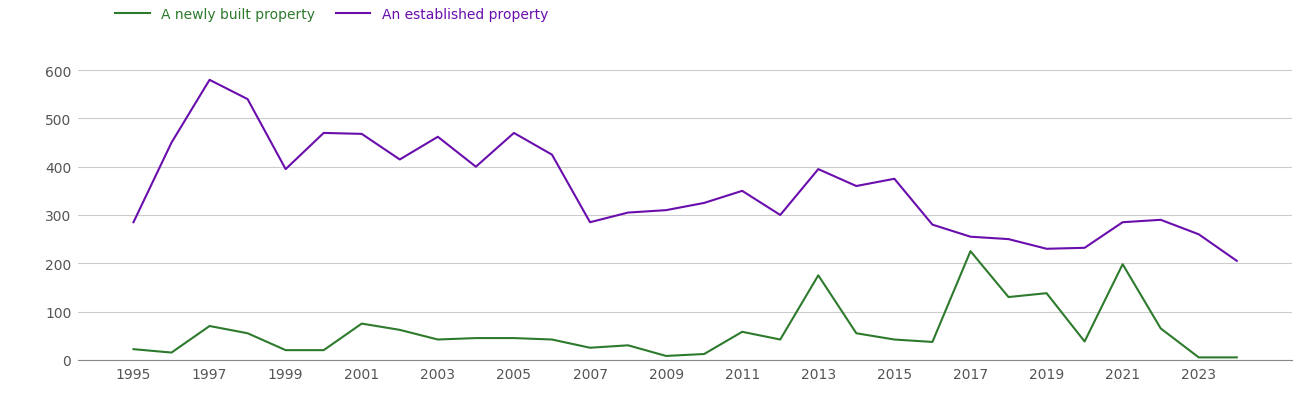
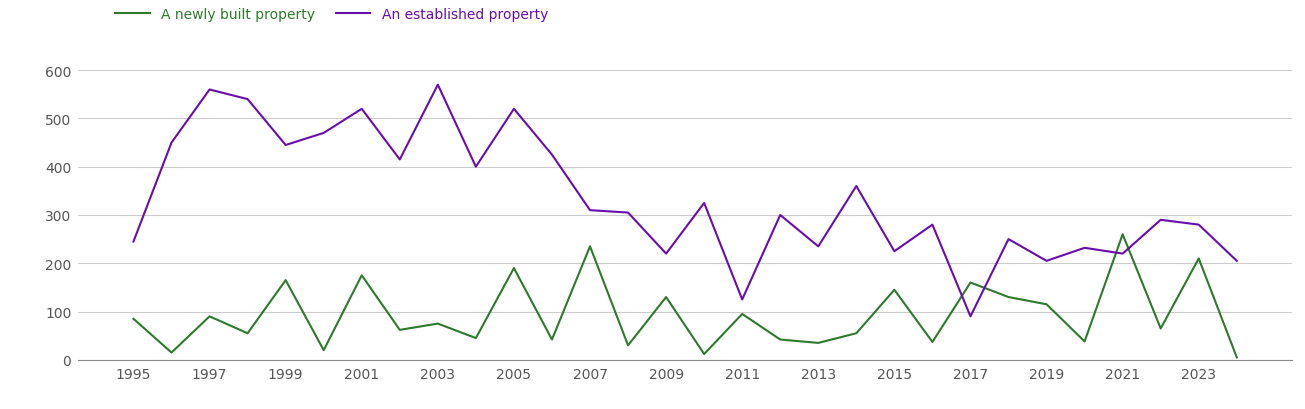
A newly built property/1995: 22 -> 85
An established property/1995: 285 -> 245
A newly built property/1997: 70 -> 90
An established property/1997: 580 -> 560
A newly built property/1999: 20 -> 165
An established property/1999: 395 -> 445
A newly built property/2001: 75 -> 175
An established property/2001: 468 -> 520
A newly built property/2003: 42 -> 75
An established property/2003: 462 -> 570
A newly built property/2005: 45 -> 190
An established property/2005: 470 -> 520
A newly built property/2007: 25 -> 235
An established property/2007: 285 -> 310
A newly built property/2009: 8 -> 130
An established property/2009: 310 -> 220
A newly built property/2011: 58 -> 95
An established property/2011: 350 -> 125
A newly built property/2013: 175 -> 35
An established property/2013: 395 -> 235
A newly built property/2015: 42 -> 145
An established property/2015: 375 -> 225
A newly built property/2017: 225 -> 160
An established property/2017: 255 -> 90
A newly built property/2019: 138 -> 115
An established property/2019: 230 -> 205
A newly built property/2021: 198 -> 260
An established property/2021: 285 -> 220
A newly built property/2023: 5 -> 210
An established property/2023: 260 -> 280
